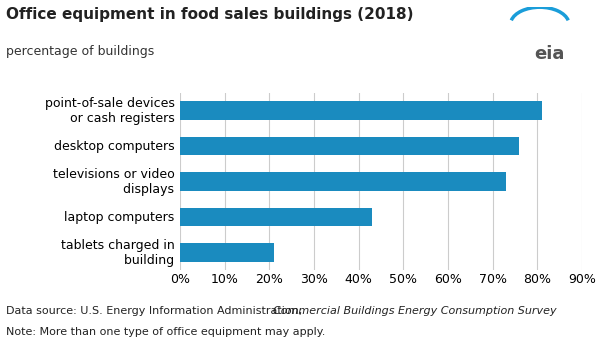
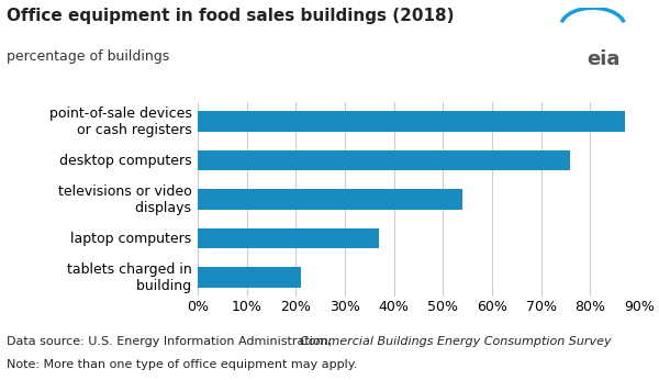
point-of-sale devices or cash registers: 81% -> 87%
televisions or video displays: 73% -> 54%
laptop computers: 43% -> 37%
